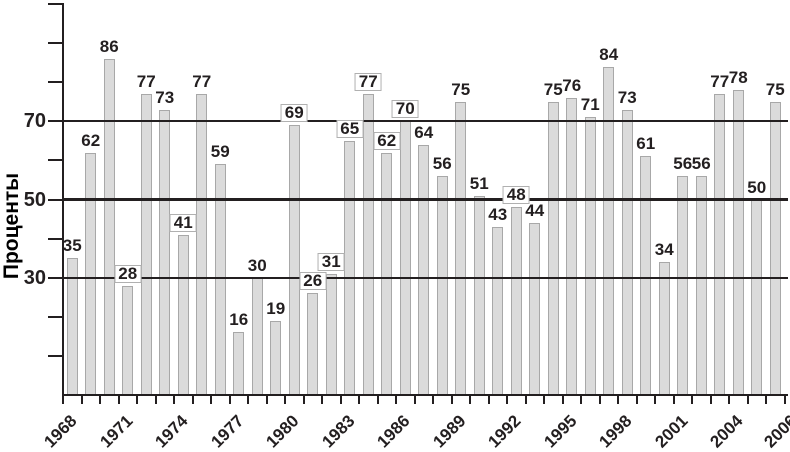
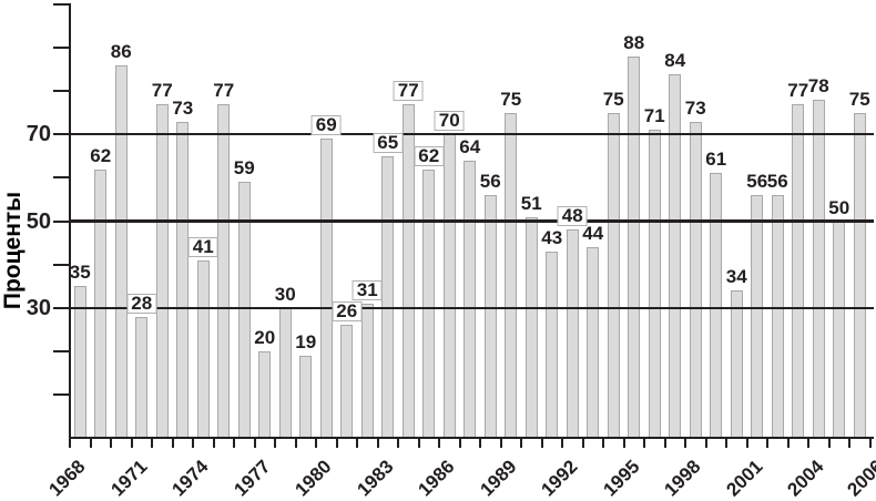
1977: 16 -> 20
1995: 76 -> 88
